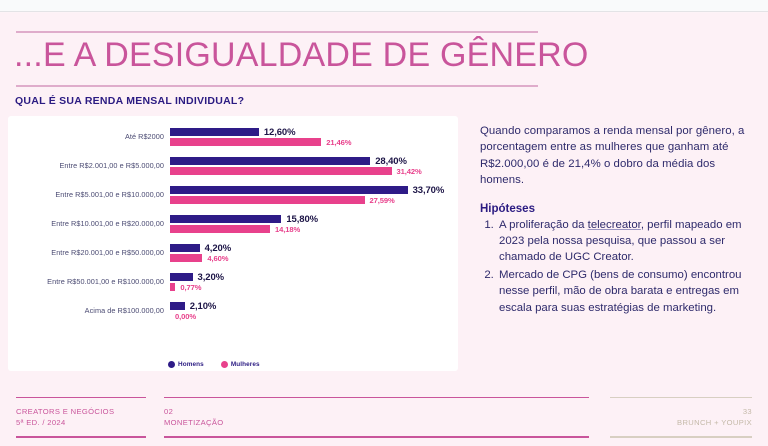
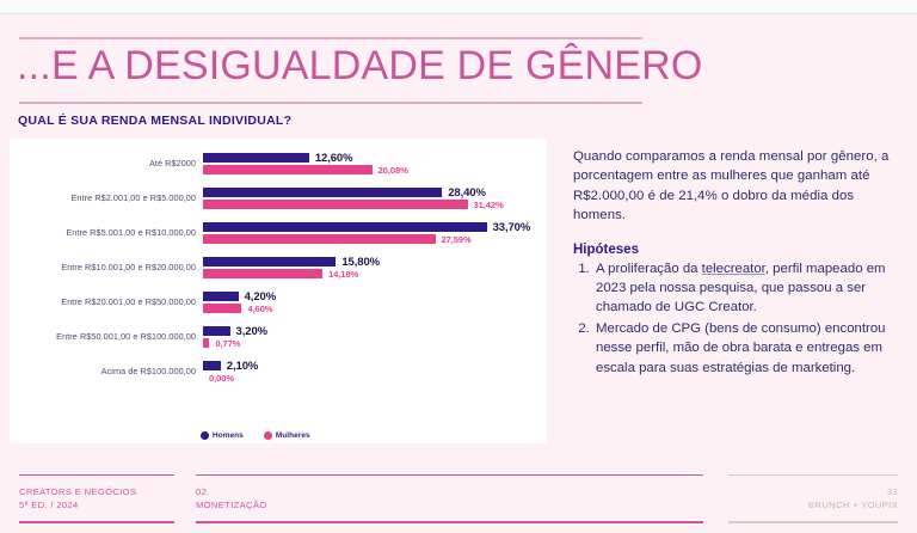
Mulheres/Até R$2000: 21,46% -> 20,08%
